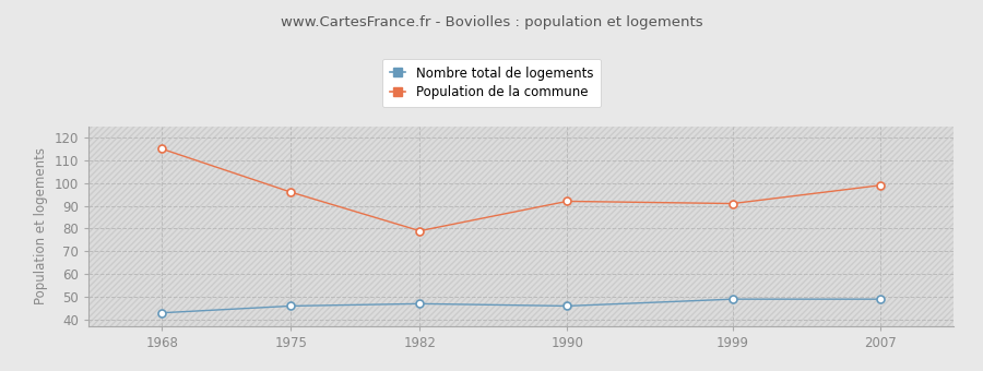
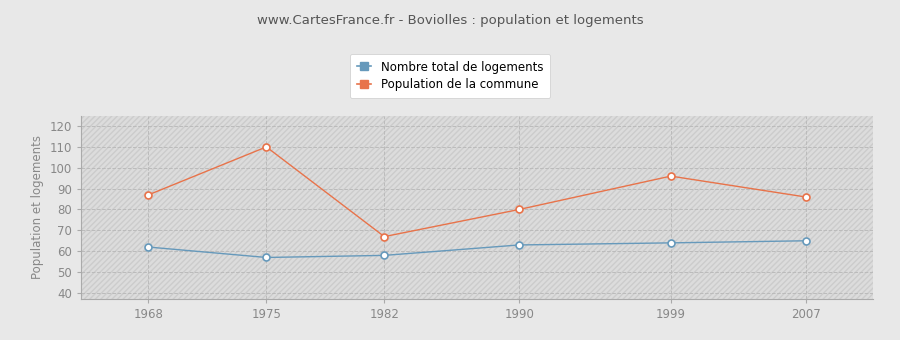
Nombre total de logements/1968: 43 -> 62
Population de la commune/1968: 115 -> 87
Nombre total de logements/1975: 46 -> 57
Population de la commune/1975: 96 -> 110
Nombre total de logements/1982: 47 -> 58
Population de la commune/1982: 79 -> 67
Nombre total de logements/1990: 46 -> 63
Population de la commune/1990: 92 -> 80
Nombre total de logements/1999: 49 -> 64
Population de la commune/1999: 91 -> 96
Nombre total de logements/2007: 49 -> 65
Population de la commune/2007: 99 -> 86
